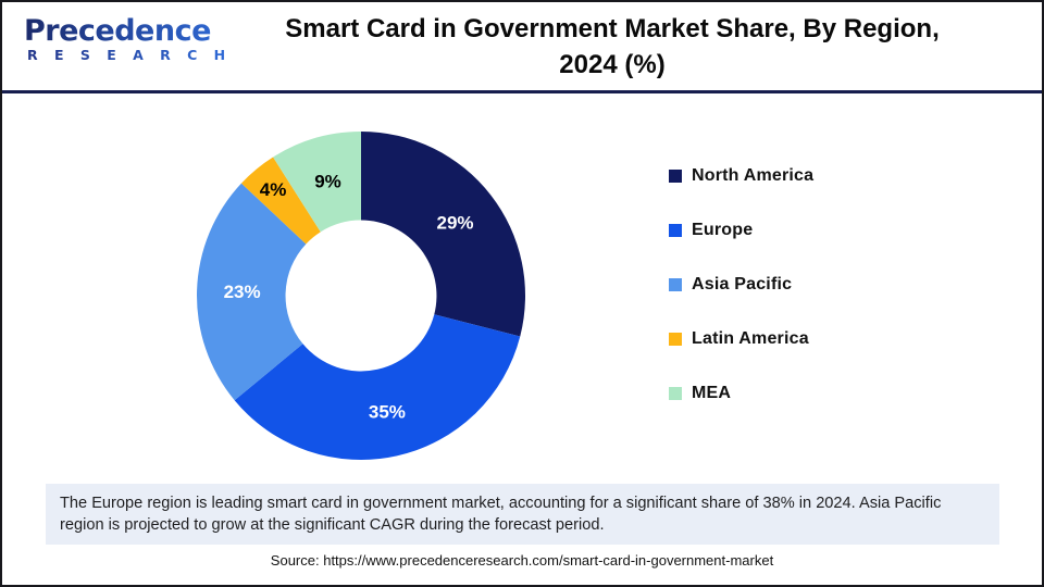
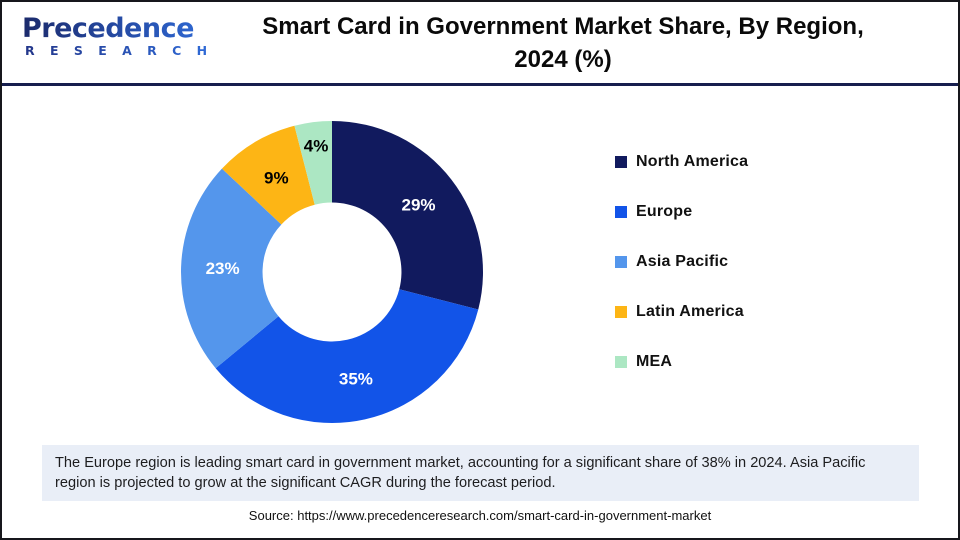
Latin America: 4% -> 9%
MEA: 9% -> 4%
